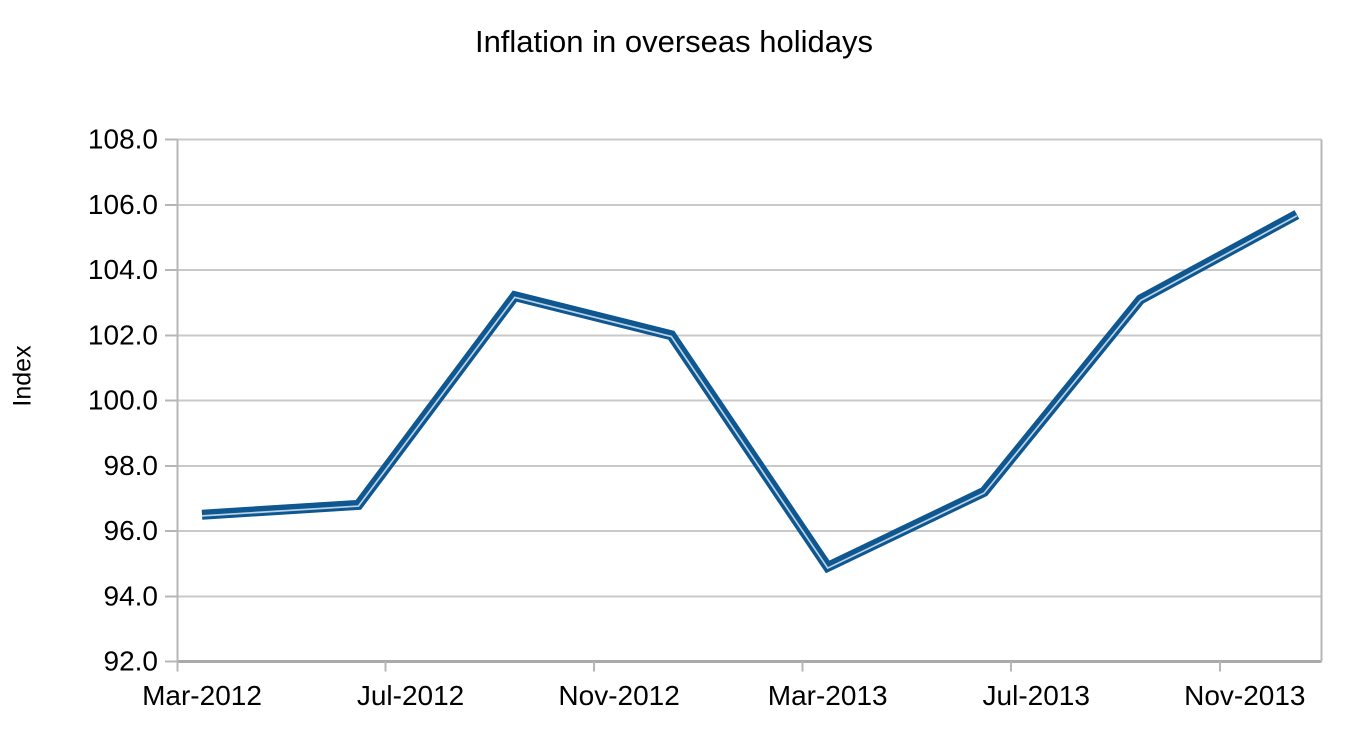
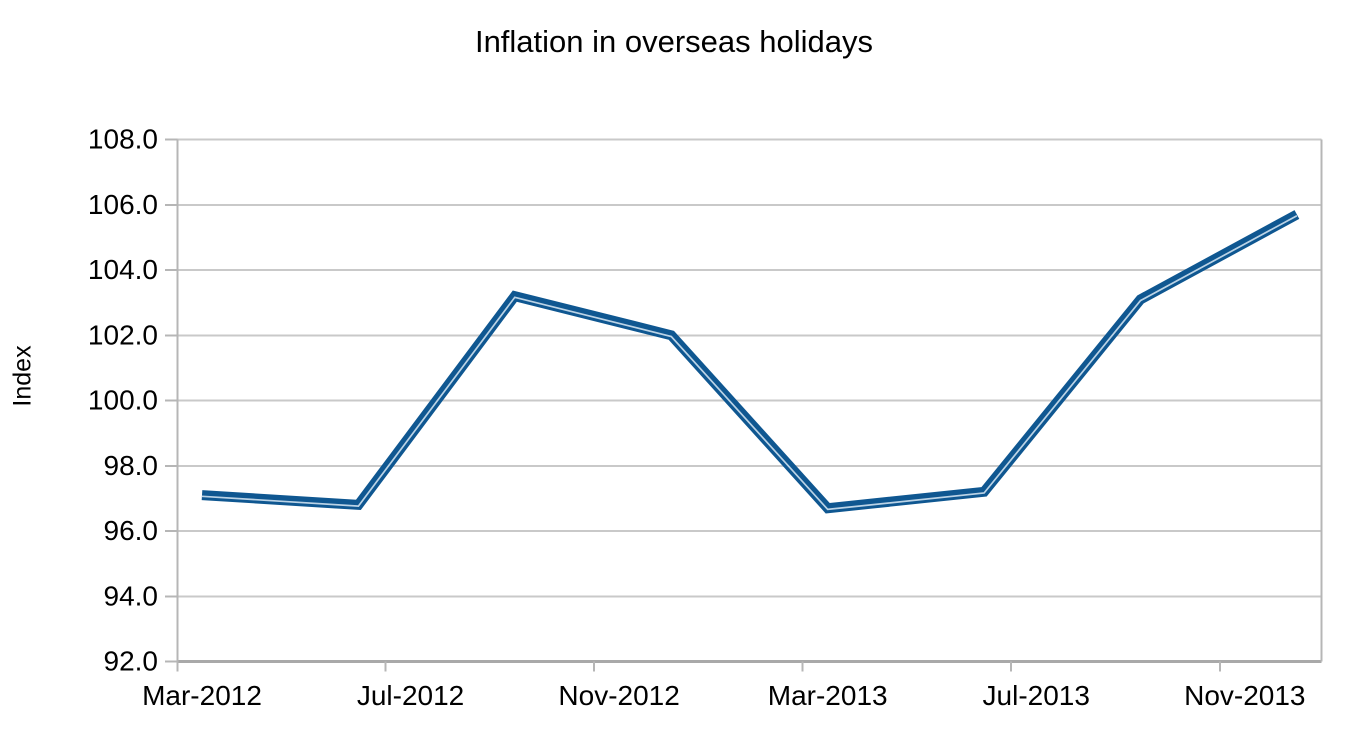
Mar-2012: 96.5 -> 97.1
Mar-2013: 94.9 -> 96.7
